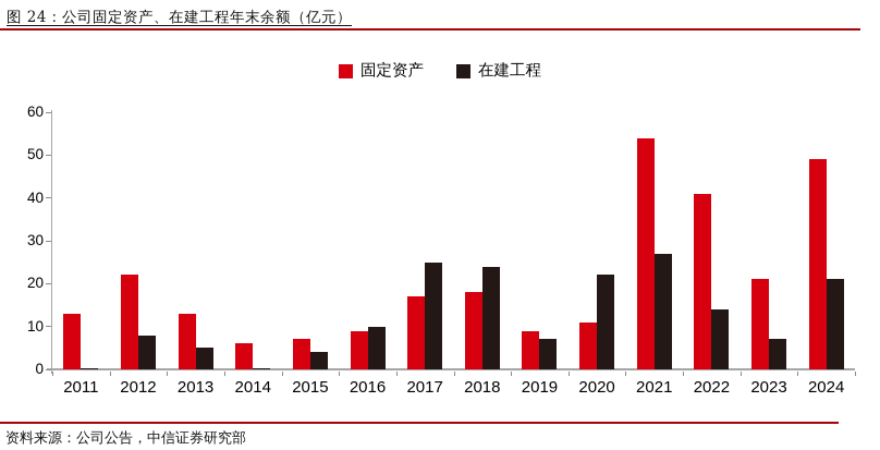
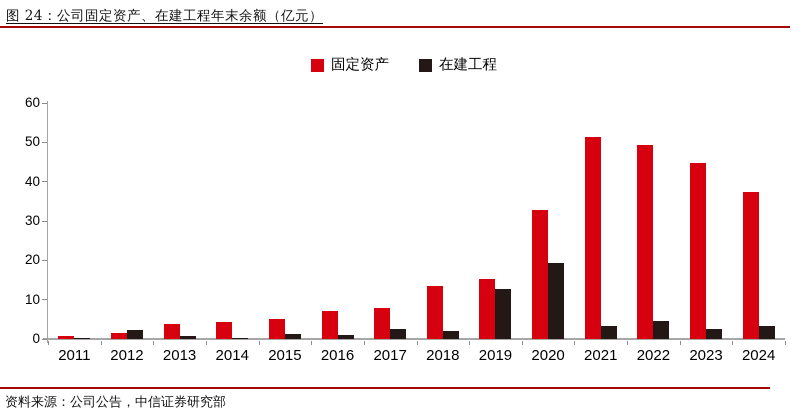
固定资产/2011: 13 -> 1
固定资产/2012: 22 -> 2
在建工程/2012: 8 -> 2
固定资产/2013: 13 -> 4
在建工程/2013: 5 -> 1
固定资产/2014: 6 -> 4
固定资产/2015: 7 -> 5
在建工程/2015: 4 -> 1
固定资产/2016: 9 -> 7
在建工程/2016: 10 -> 1
固定资产/2017: 17 -> 8
在建工程/2017: 25 -> 3
固定资产/2018: 18 -> 14
在建工程/2018: 24 -> 2
固定资产/2019: 9 -> 15
在建工程/2019: 7 -> 13
固定资产/2020: 11 -> 33
在建工程/2020: 22 -> 19
固定资产/2021: 54 -> 51
在建工程/2021: 27 -> 3
固定资产/2022: 41 -> 49
在建工程/2022: 14 -> 4
固定资产/2023: 21 -> 45
在建工程/2023: 7 -> 3
固定资产/2024: 49 -> 38
在建工程/2024: 21 -> 3
